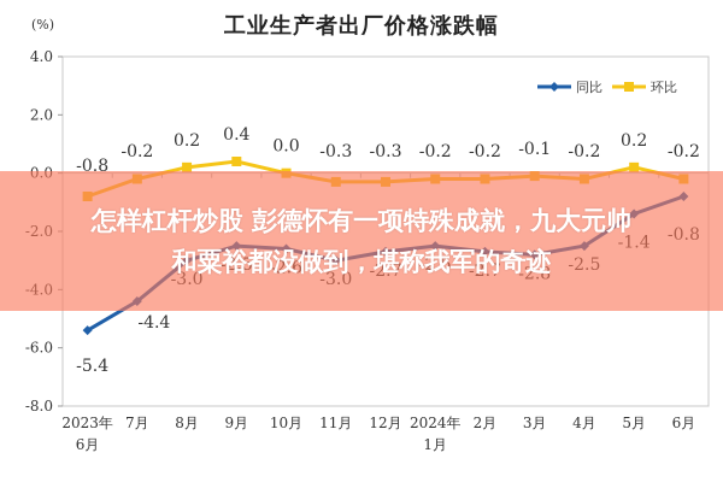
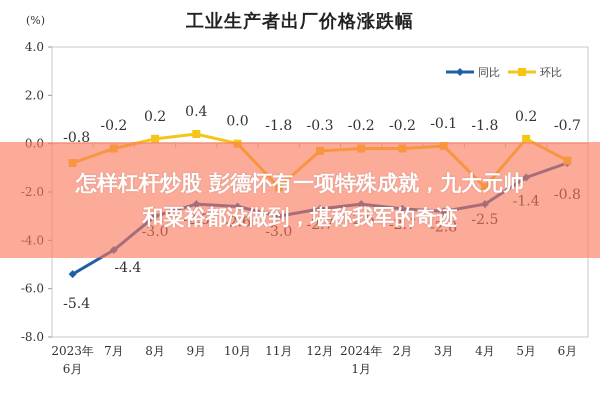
环比/11月: -0.3 -> -1.8
环比/4月: -0.2 -> -1.8
环比/6月: -0.2 -> -0.7
